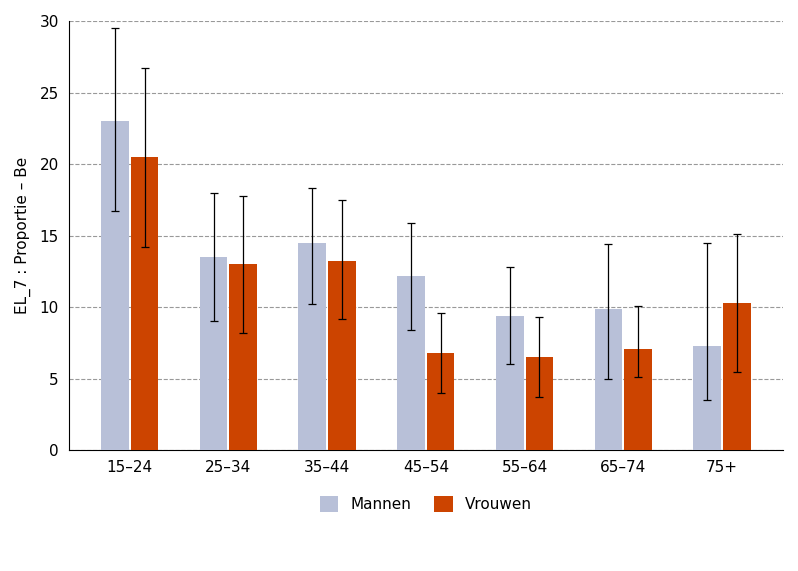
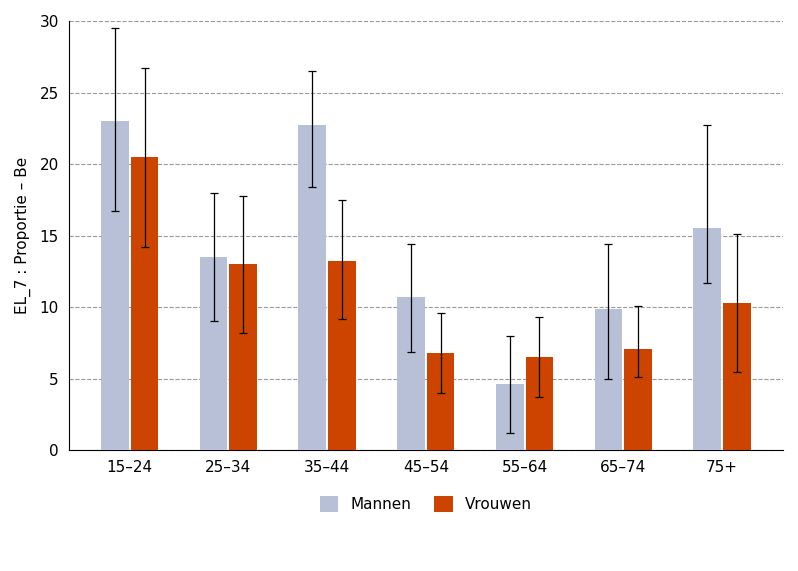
Mannen/35–44: 14.5 -> 22.7
Mannen/45–54: 12.2 -> 10.7
Mannen/55–64: 9.4 -> 4.6
Mannen/75+: 7.3 -> 15.5
